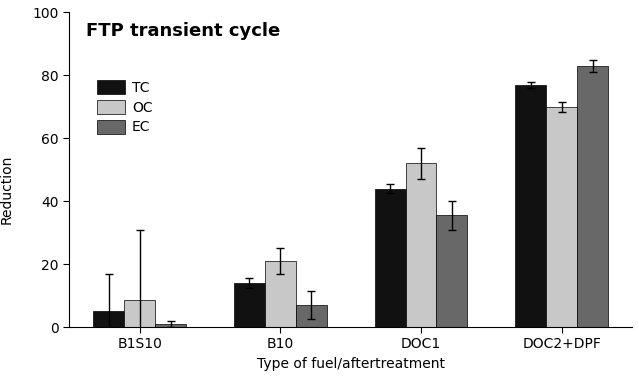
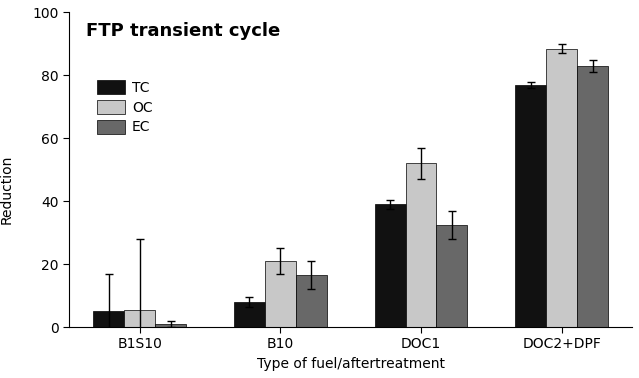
OC/B1S10: 8.5 -> 5.5
TC/B10: 14 -> 8
EC/B10: 7.0 -> 16.5
TC/DOC1: 44 -> 39
EC/DOC1: 35.5 -> 32.5
OC/DOC2+DPF: 70.0 -> 88.5
